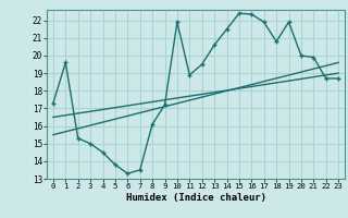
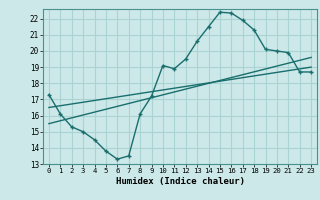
1: 19.6 -> 16.1
10: 21.9 -> 19.1
18: 20.8 -> 21.3
19: 21.9 -> 20.1
